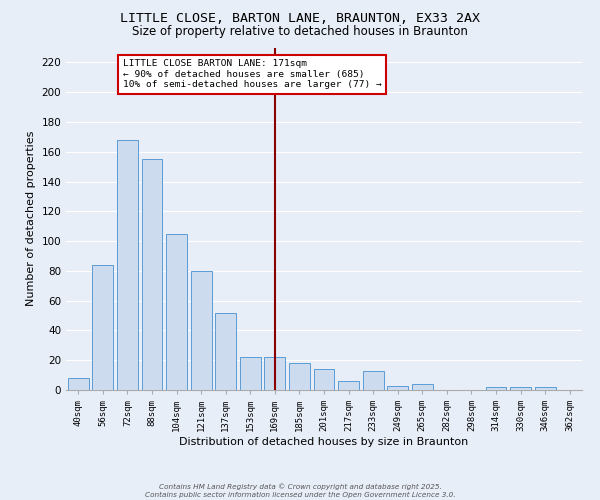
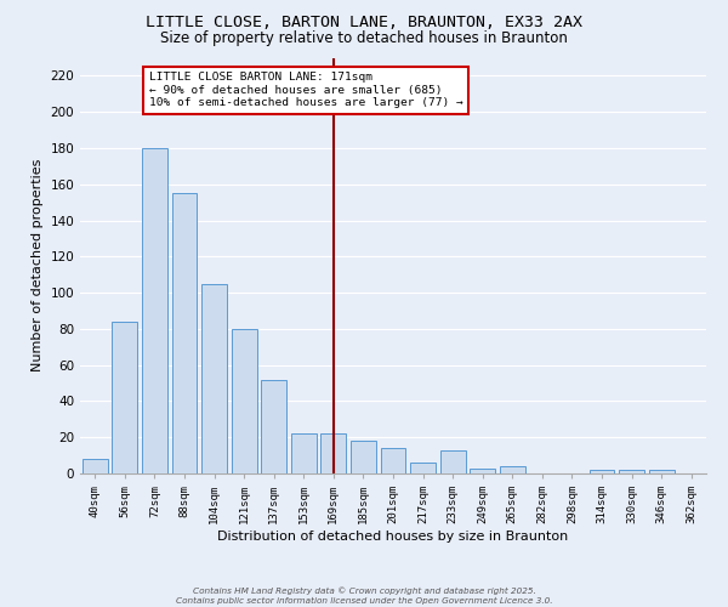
72sqm: 168 -> 180
